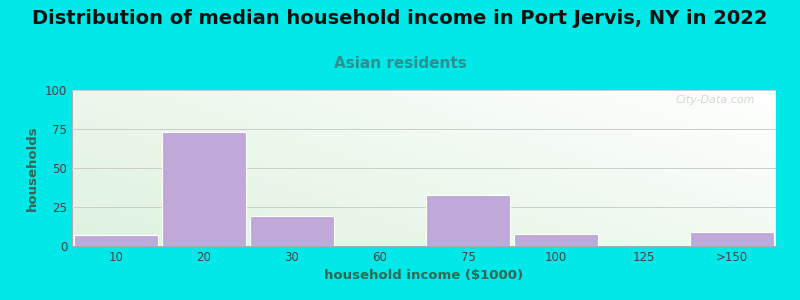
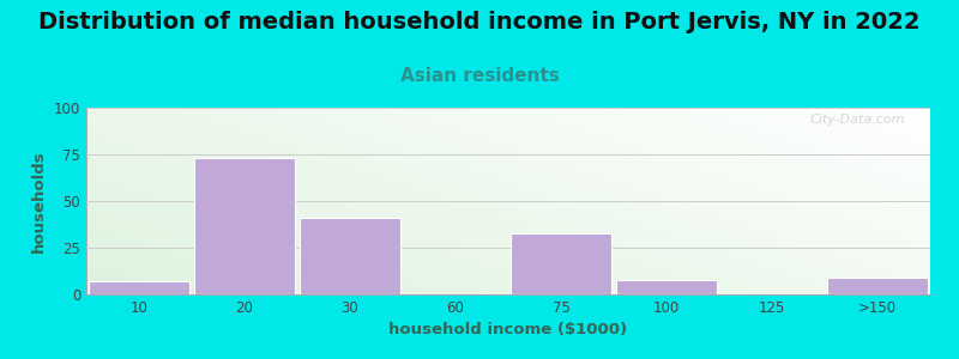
30: 19 -> 41
